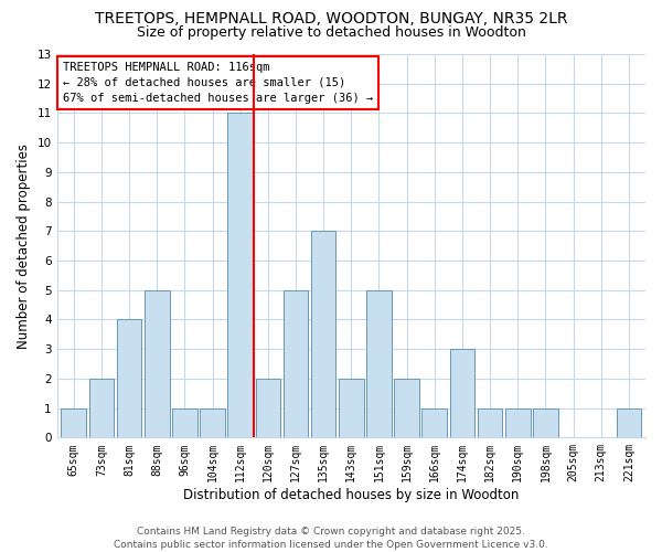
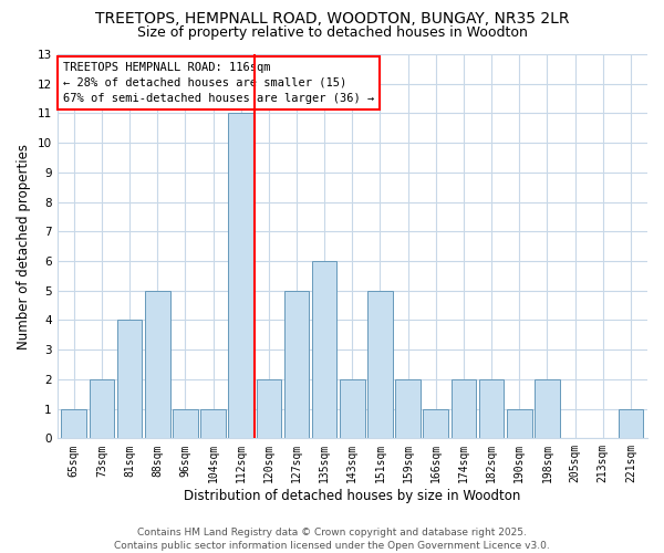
135sqm: 7 -> 6
174sqm: 3 -> 2
182sqm: 1 -> 2
198sqm: 1 -> 2
